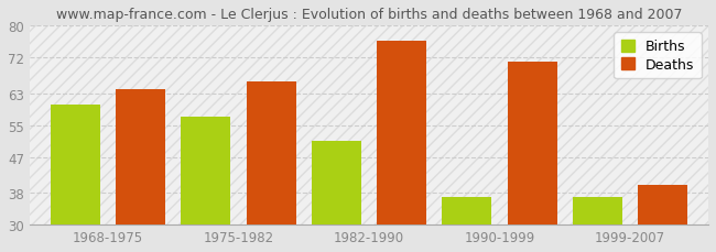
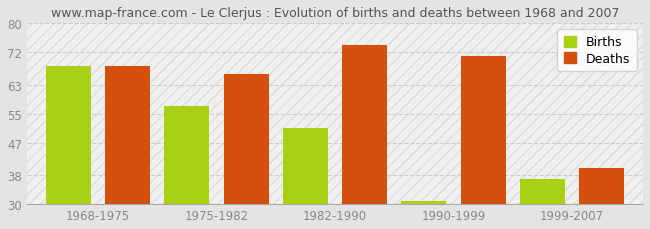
Births/1968-1975: 60 -> 68
Deaths/1968-1975: 64 -> 68
Deaths/1982-1990: 76 -> 74
Births/1990-1999: 37 -> 31
